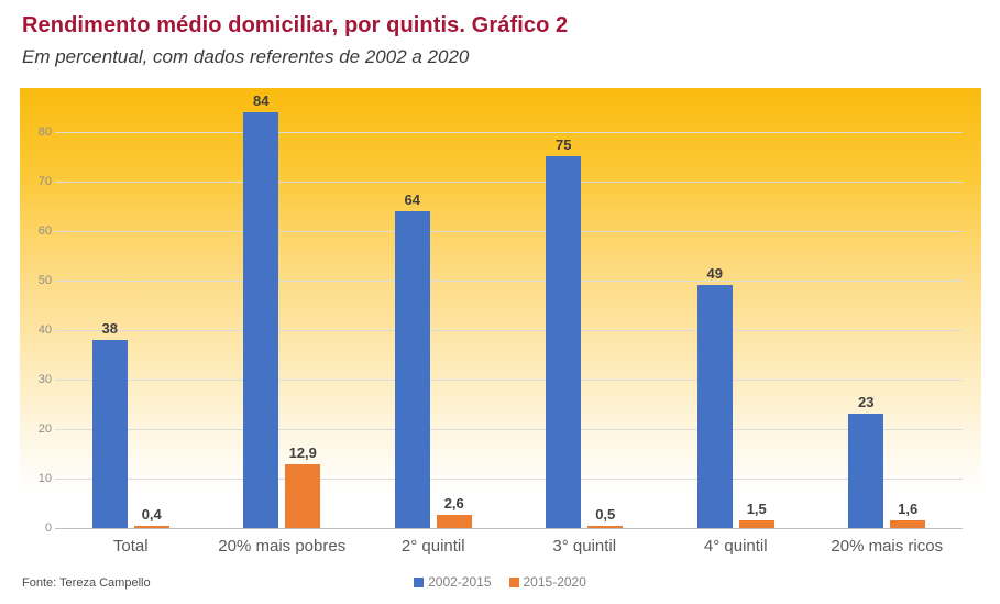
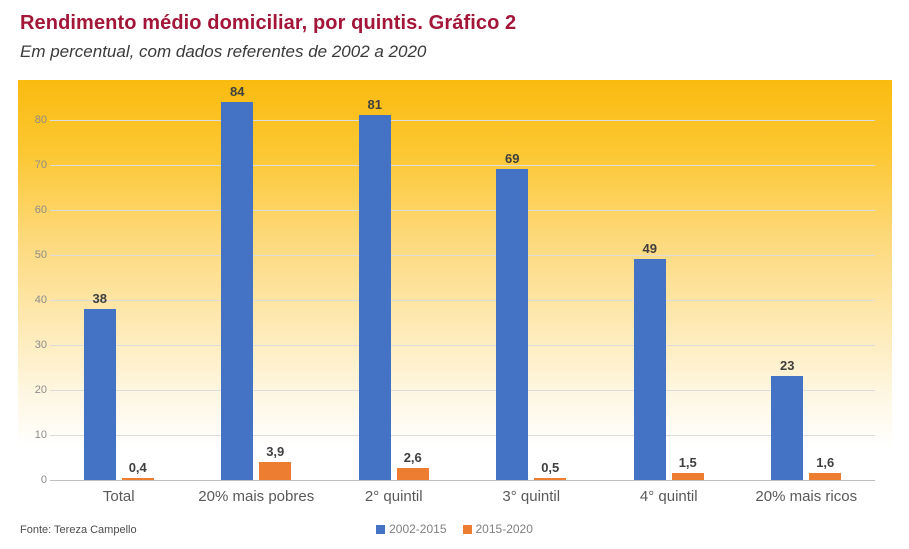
2015-2020/20% mais pobres: 12,9 -> 3,9
2002-2015/2° quintil: 64 -> 81
2002-2015/3° quintil: 75 -> 69
